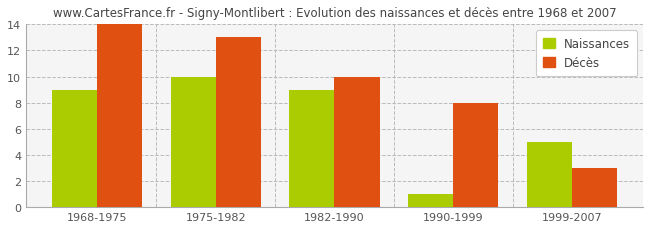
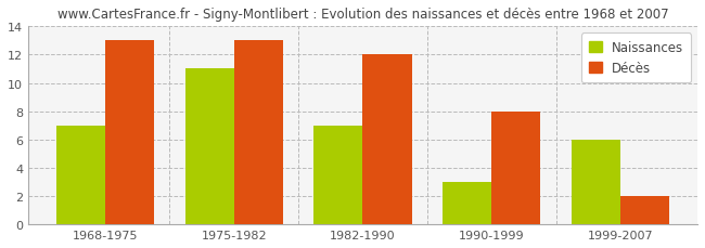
Naissances/1968-1975: 9 -> 7
Décès/1968-1975: 14 -> 13
Naissances/1975-1982: 10 -> 11
Naissances/1982-1990: 9 -> 7
Décès/1982-1990: 10 -> 12
Naissances/1990-1999: 1 -> 3
Naissances/1999-2007: 5 -> 6
Décès/1999-2007: 3 -> 2
